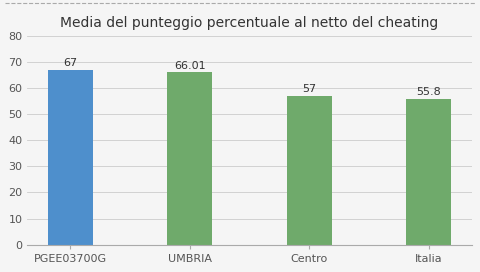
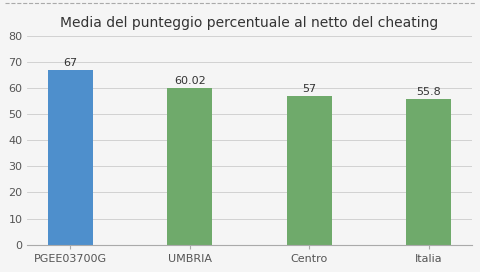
UMBRIA: 66.01 -> 60.02
